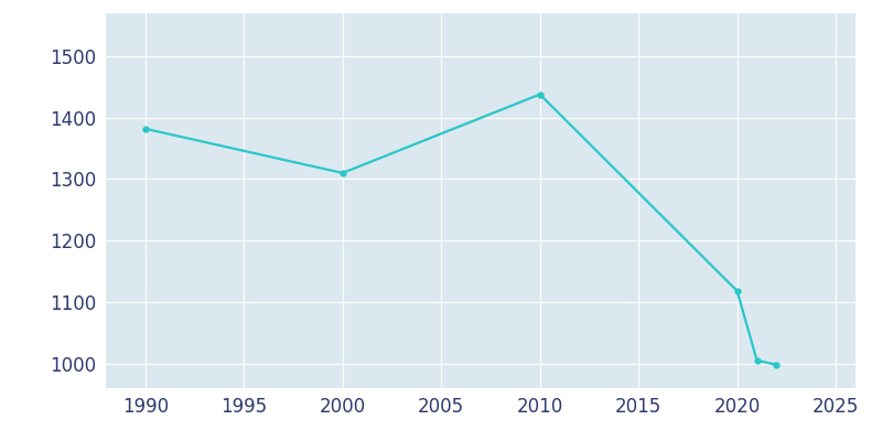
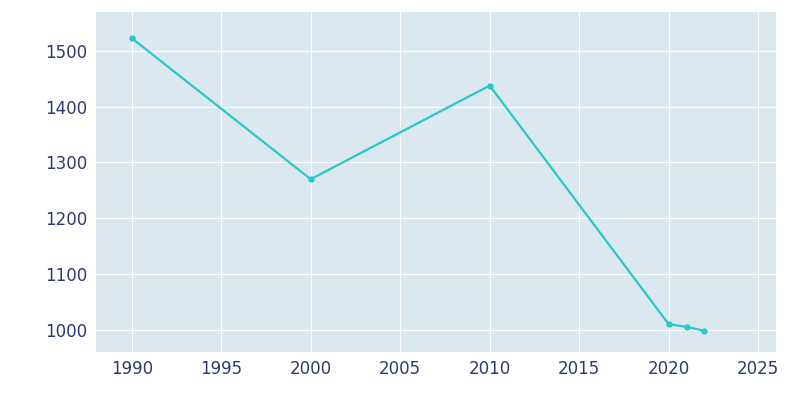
1990: 1382 -> 1523
2000: 1310 -> 1270
2020: 1118 -> 1010
